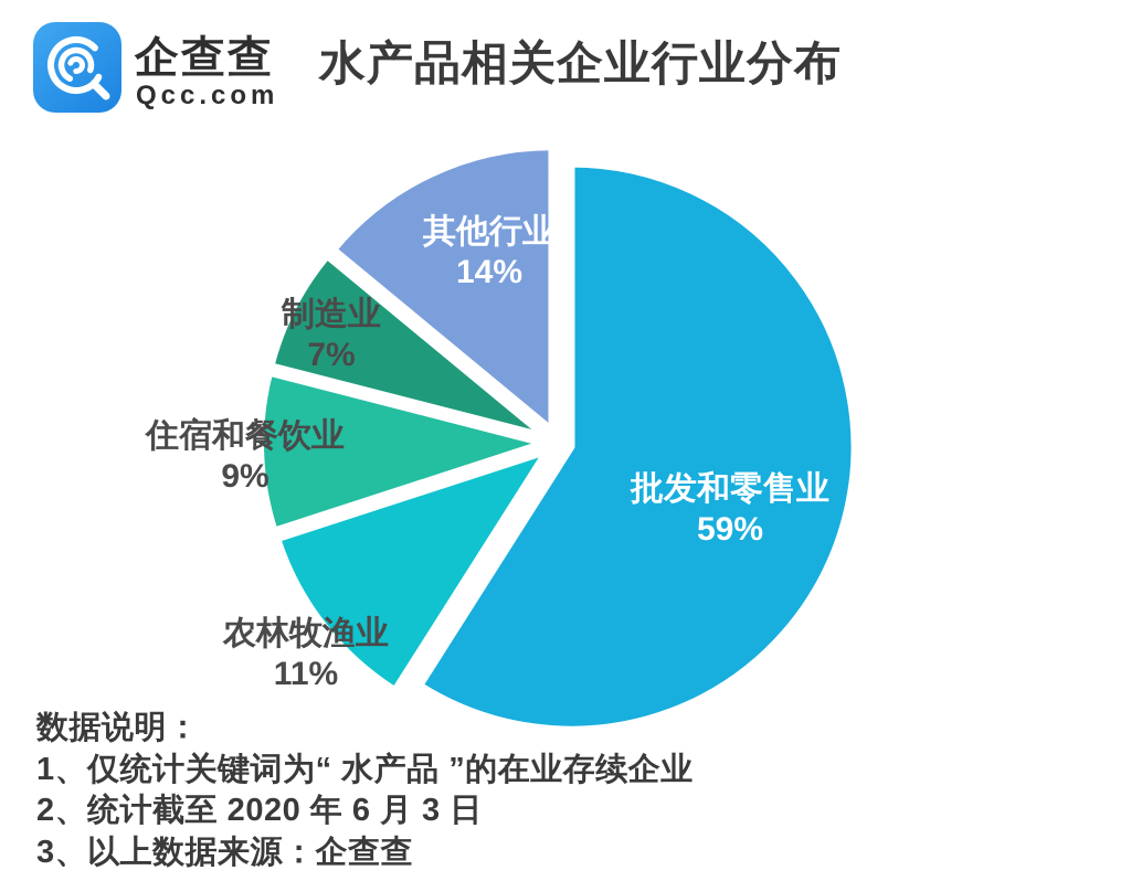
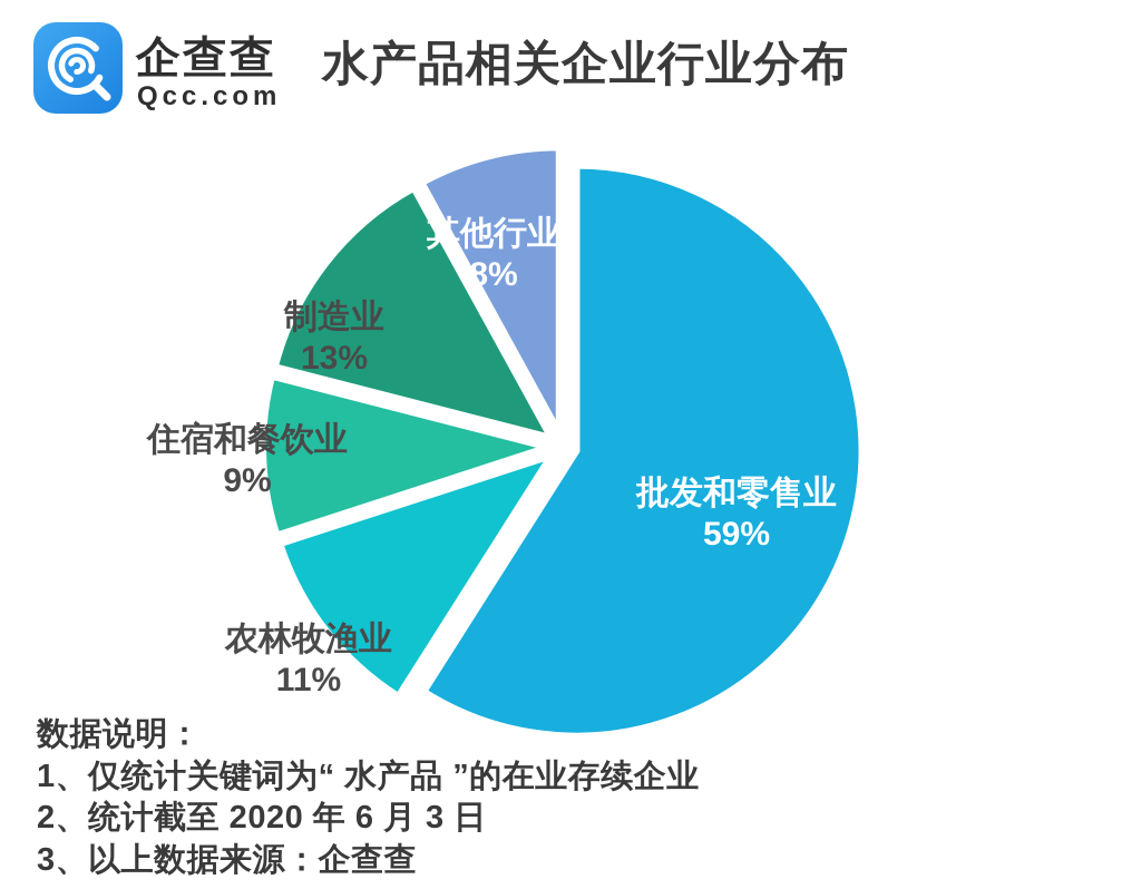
制造业: 7% -> 13%
其他行业: 14% -> 8%
